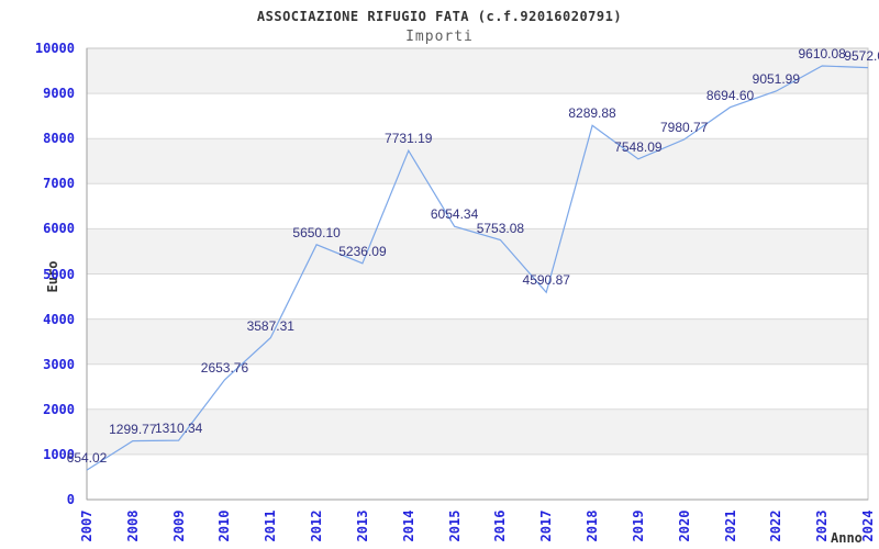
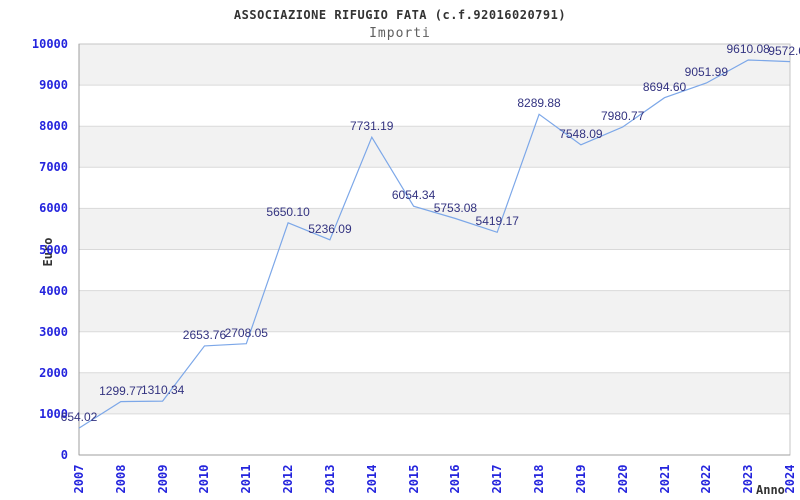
2011: 3587.31 -> 2708.05
2017: 4590.87 -> 5419.17
